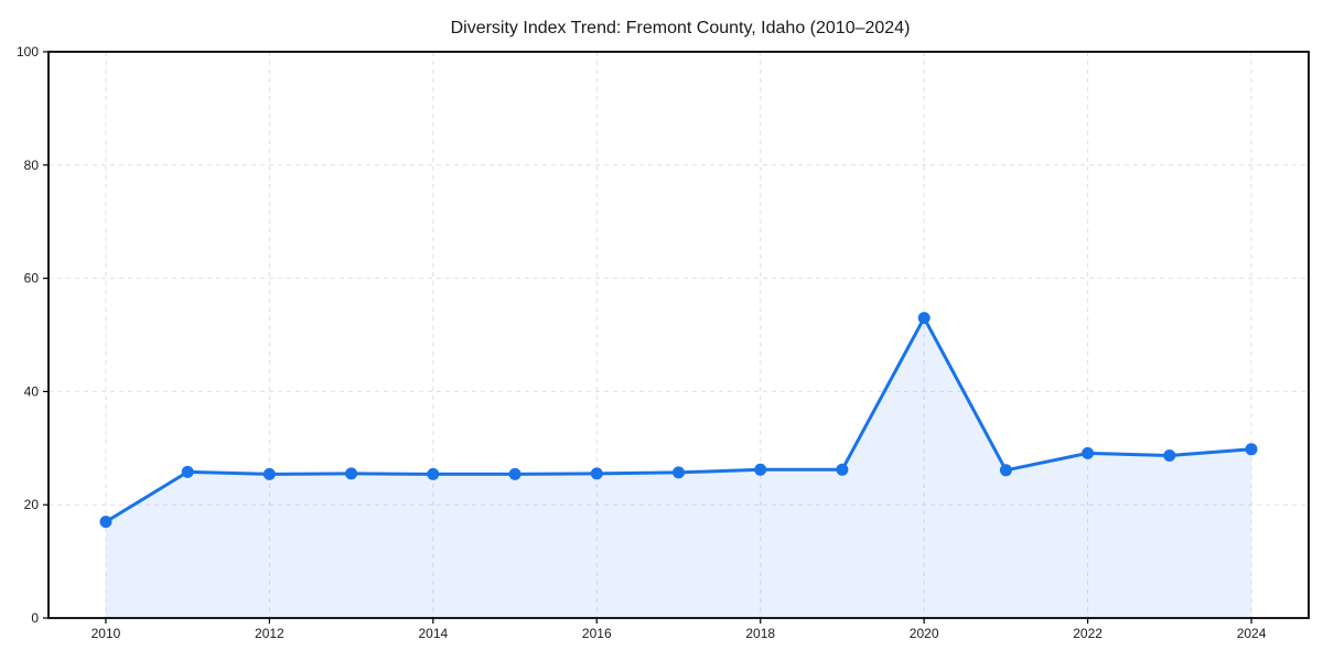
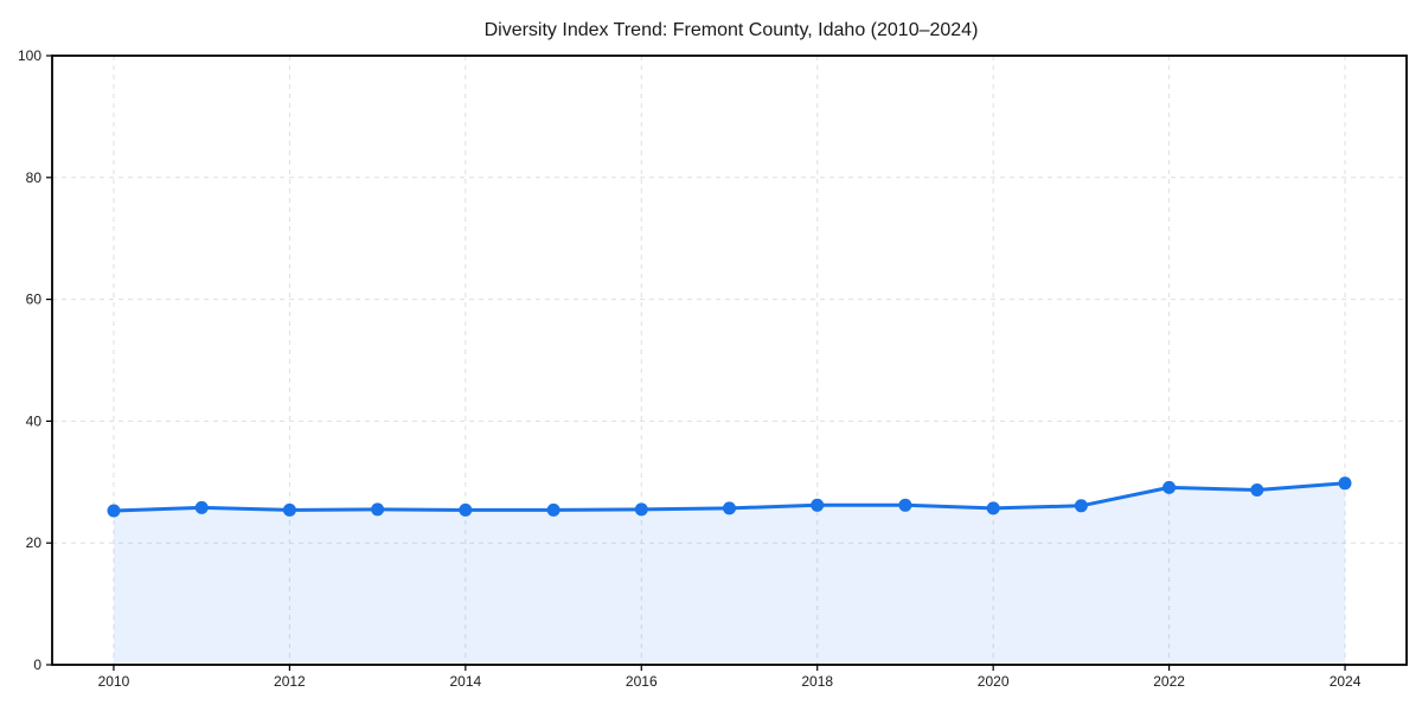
2010: 17 -> 25
2020: 53 -> 26
